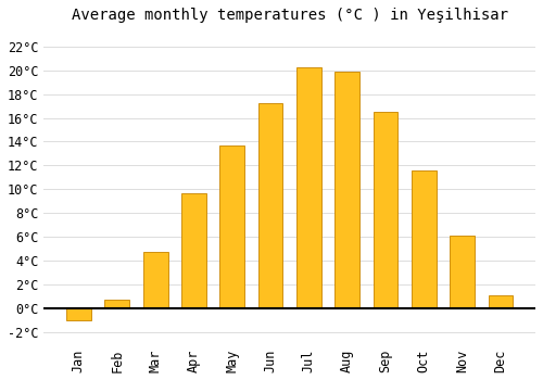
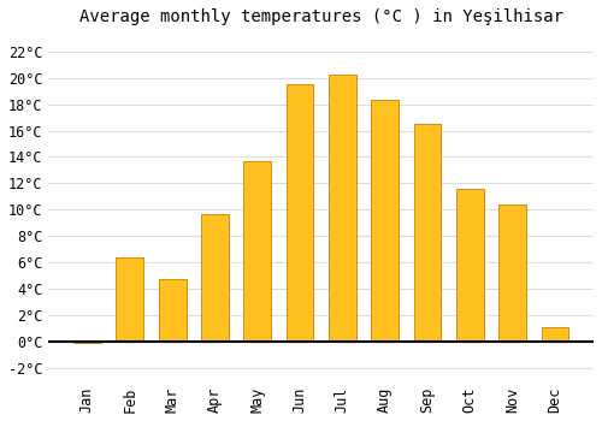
Jan: -1.0°C -> -0.1°C
Feb: 0.7°C -> 6.4°C
Jun: 17.2°C -> 19.5°C
Aug: 19.9°C -> 18.3°C
Nov: 6.1°C -> 10.4°C
